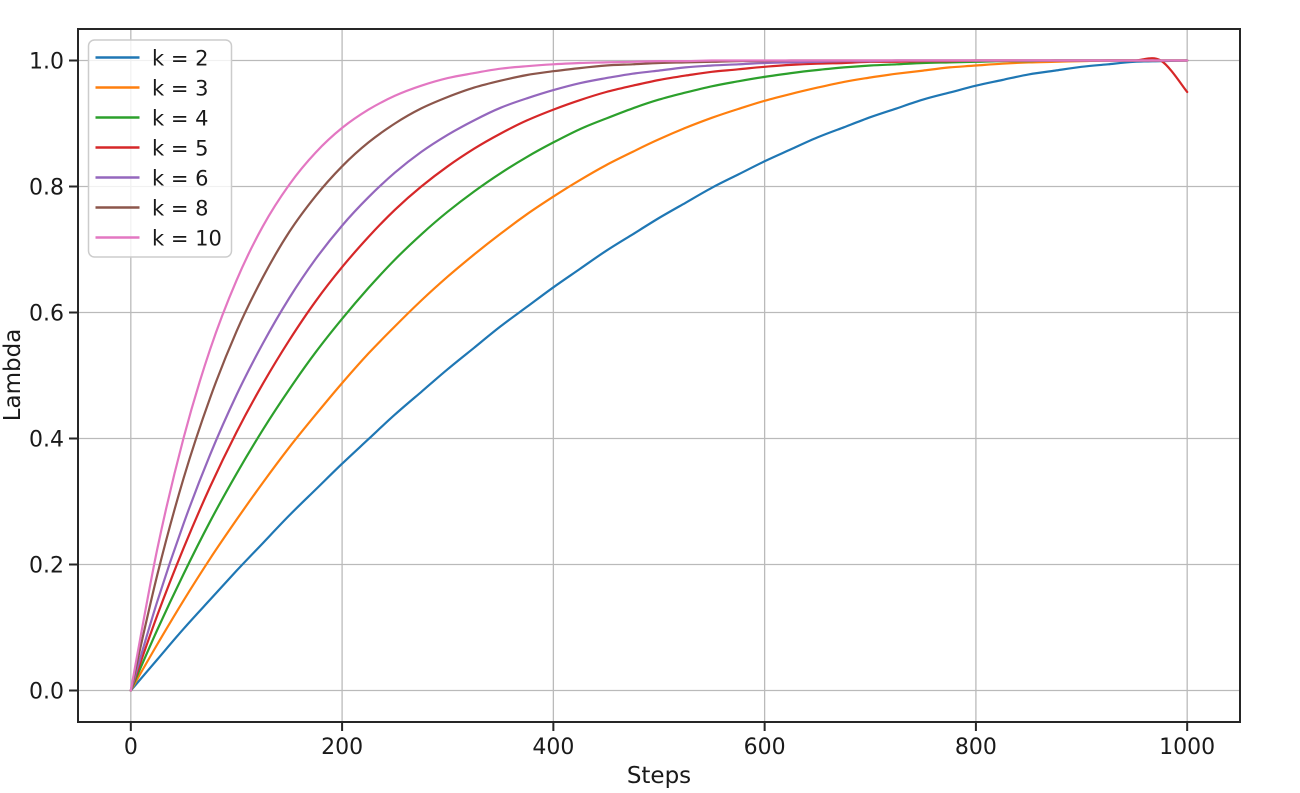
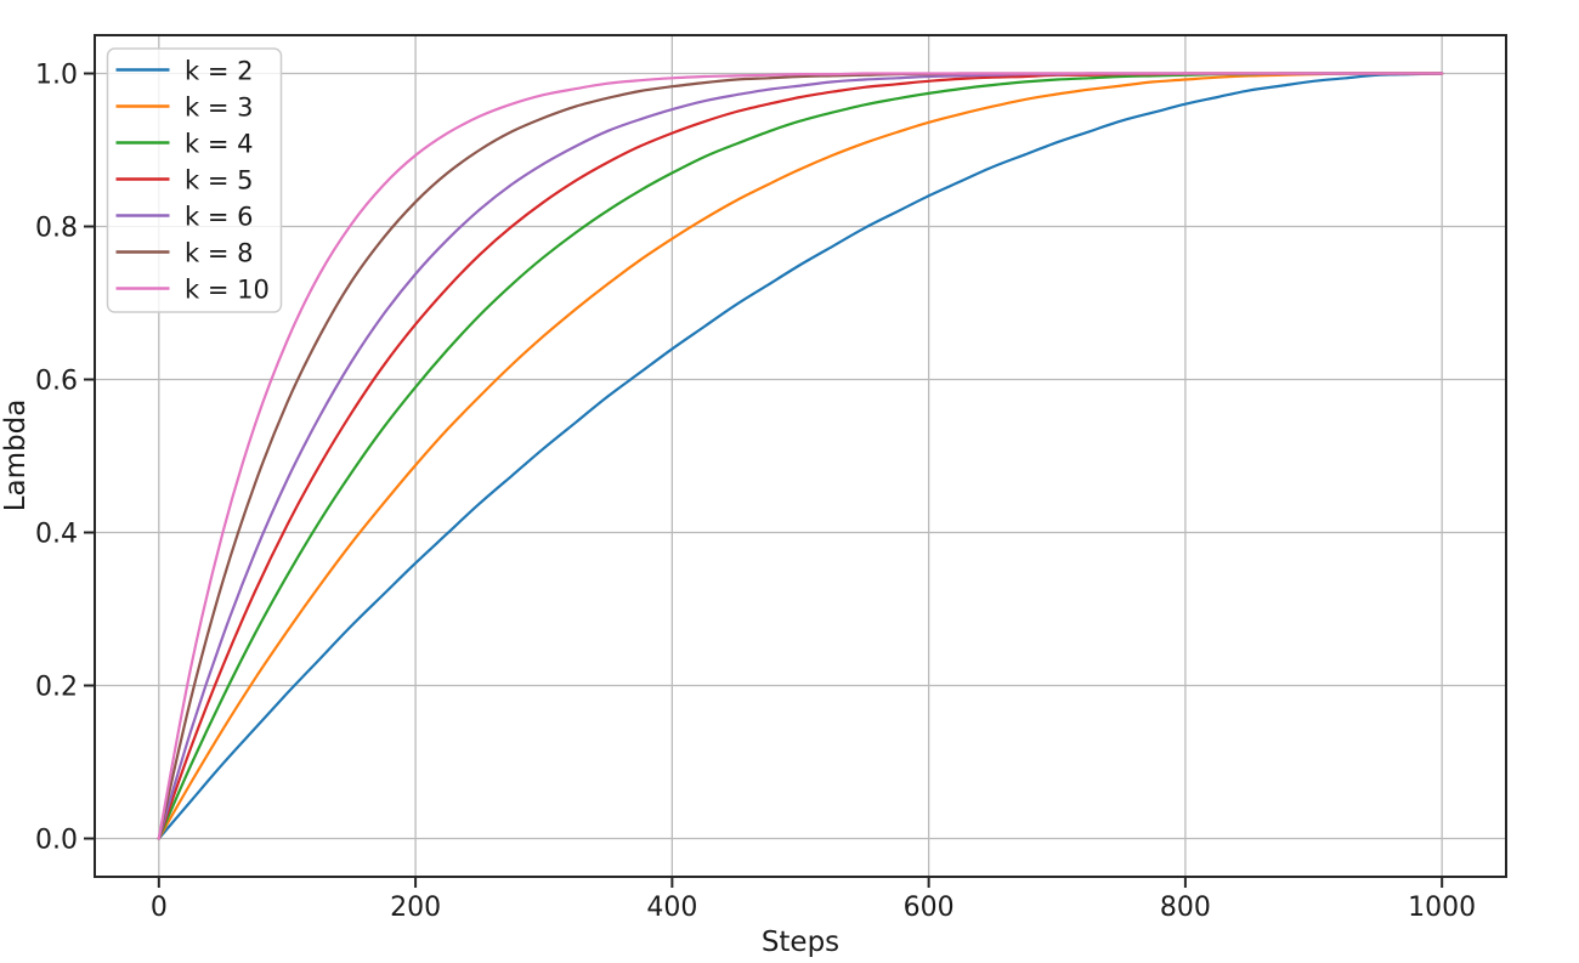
k = 5/1000: 0.95 -> 1.00
